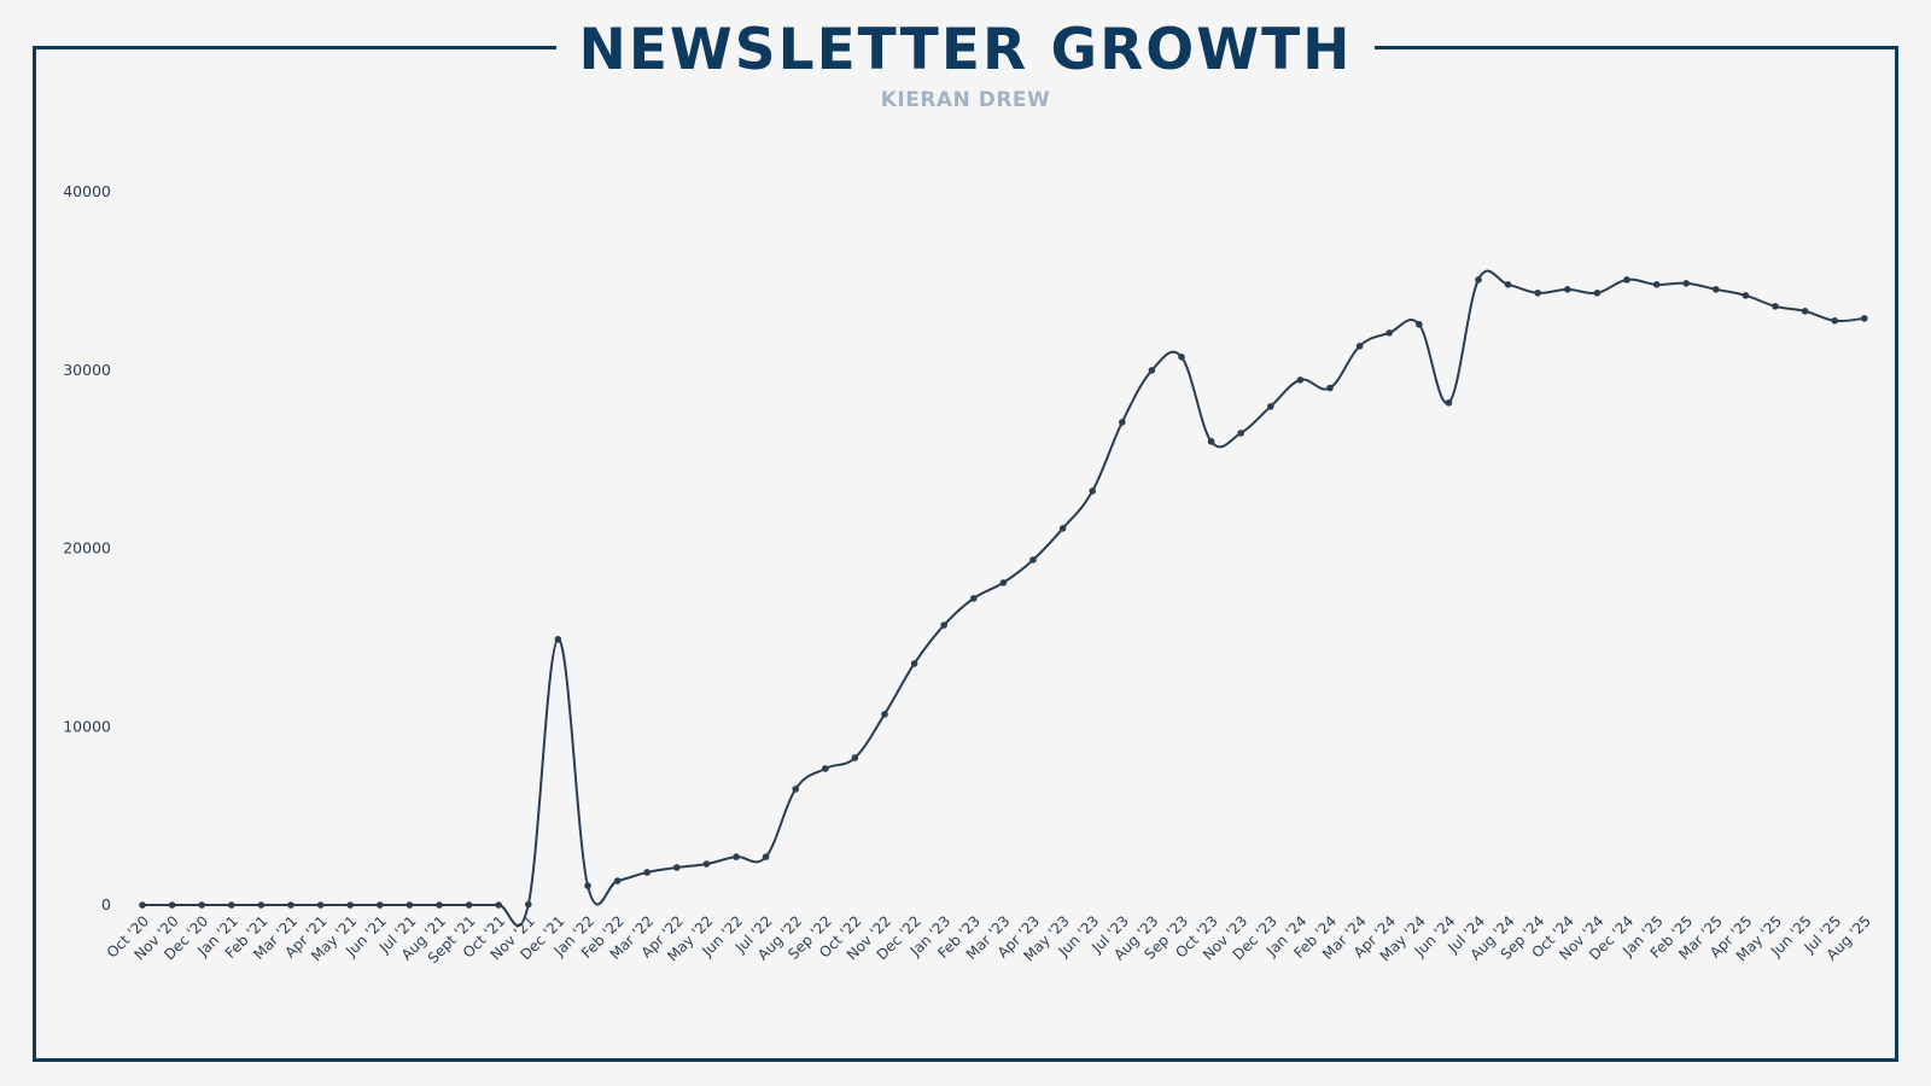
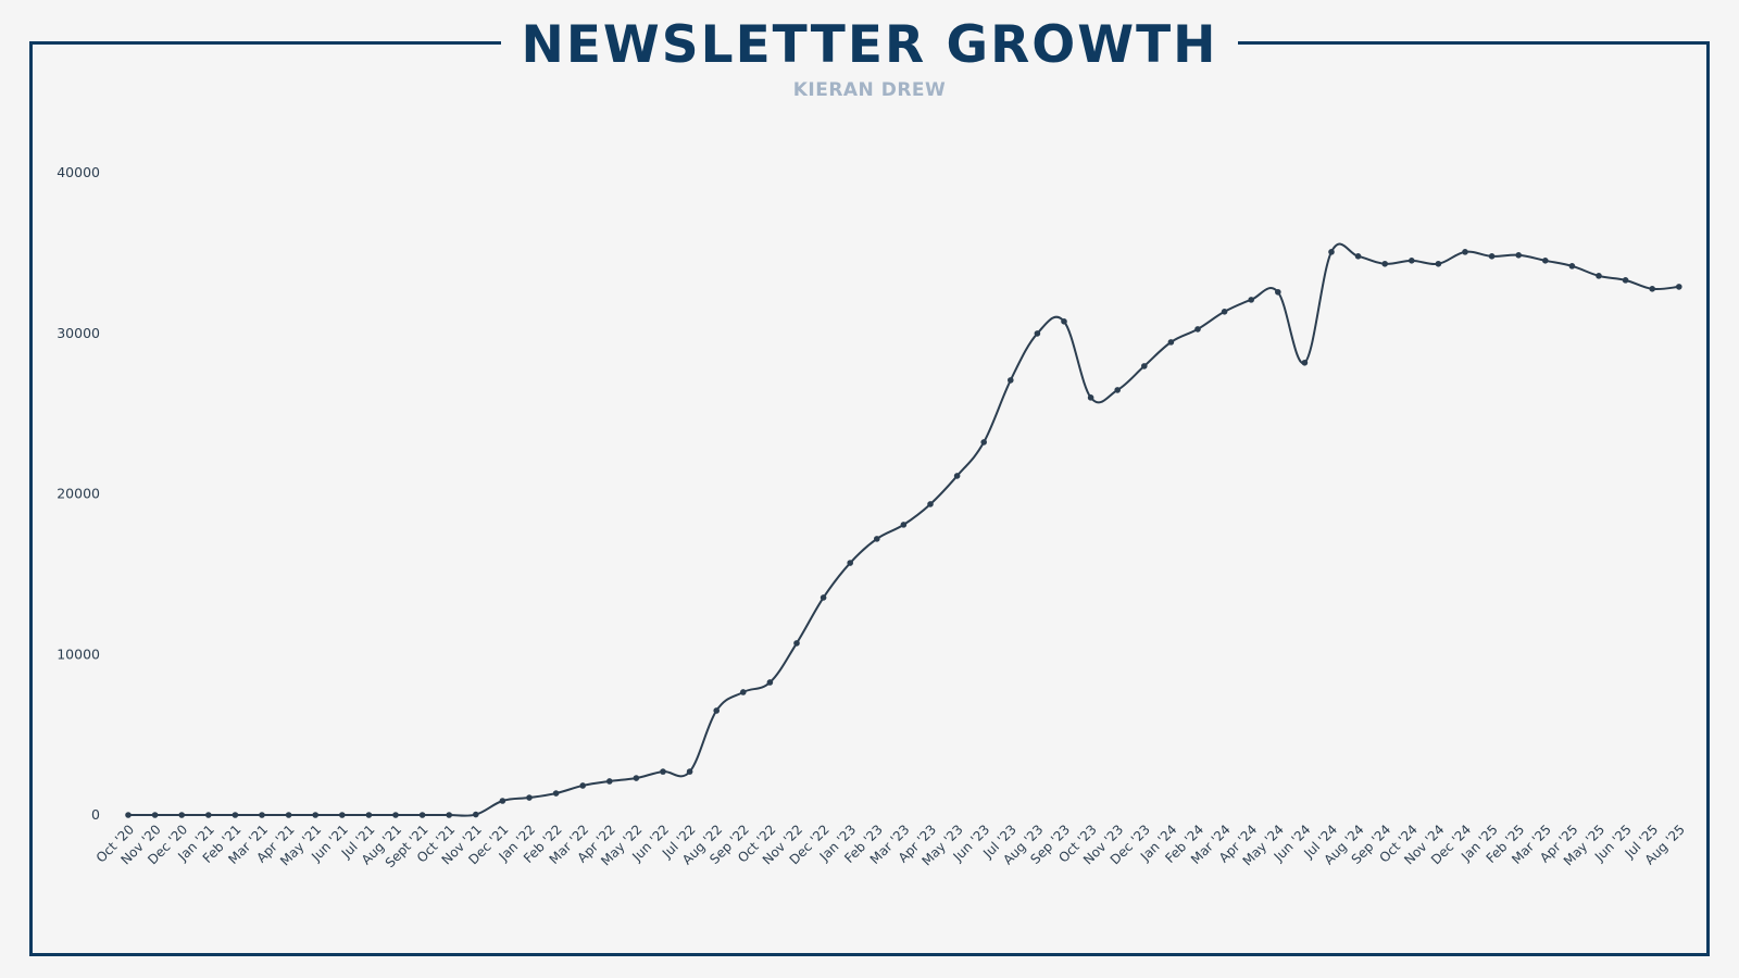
Dec '21: 14900 -> 900
Feb '24: 29000 -> 30300
